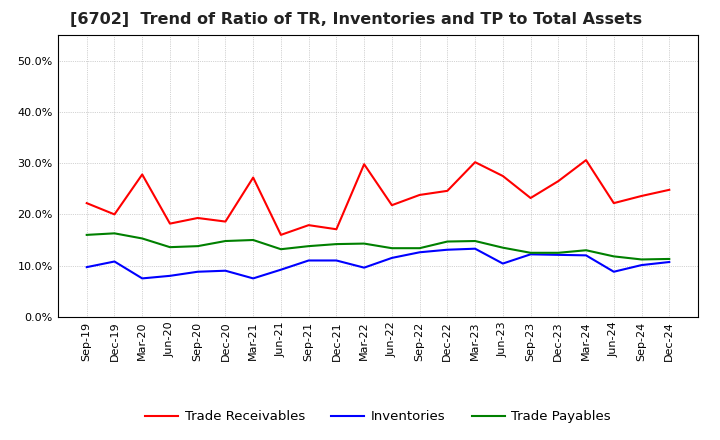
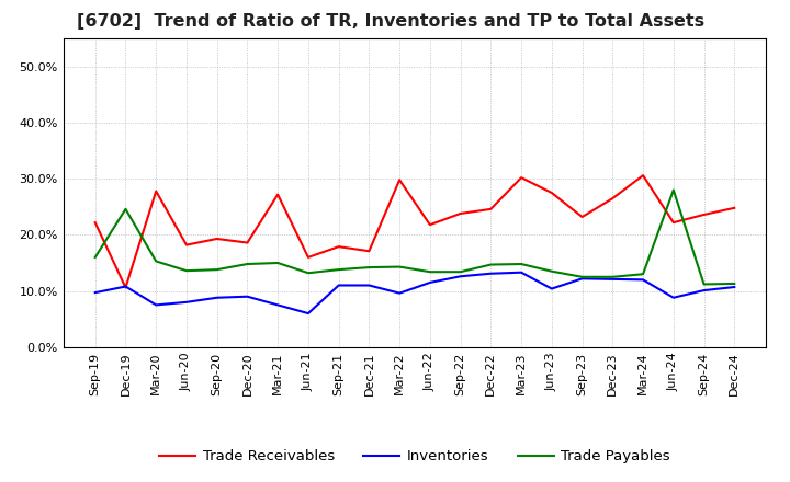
Trade Receivables/Dec-19: 20.0% -> 10.6%
Trade Payables/Dec-19: 16.3% -> 24.6%
Inventories/Jun-21: 9.2% -> 6.0%
Trade Payables/Jun-24: 11.8% -> 28.0%
